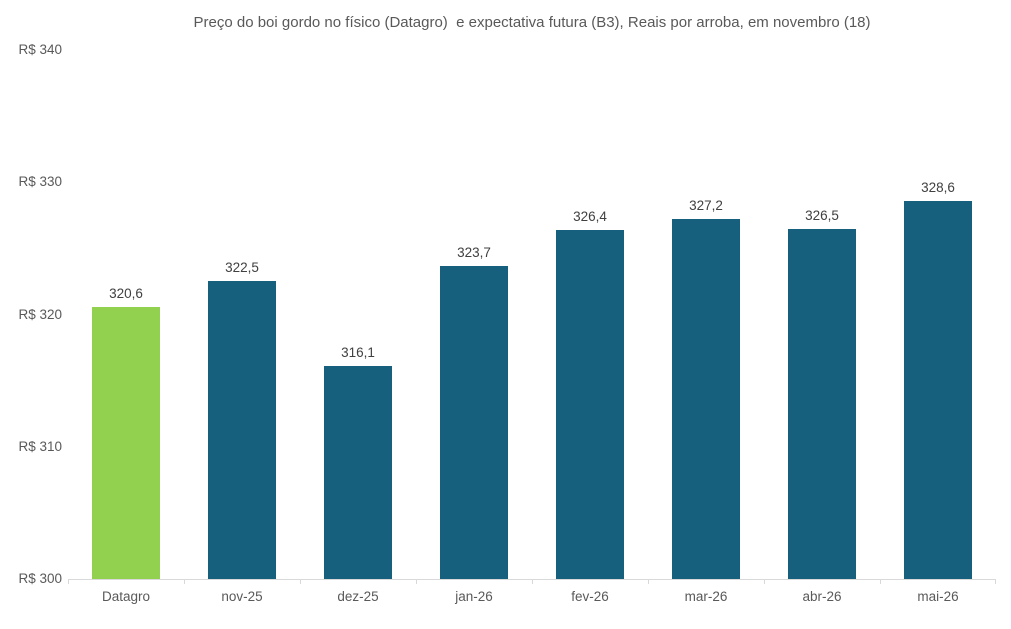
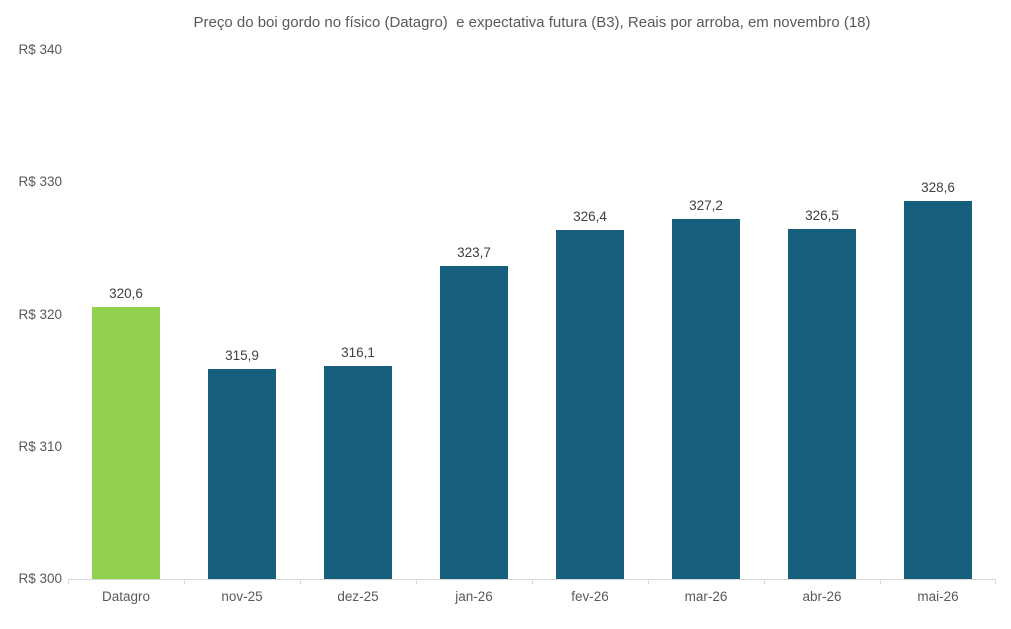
nov-25: 322,5 -> 315,9
